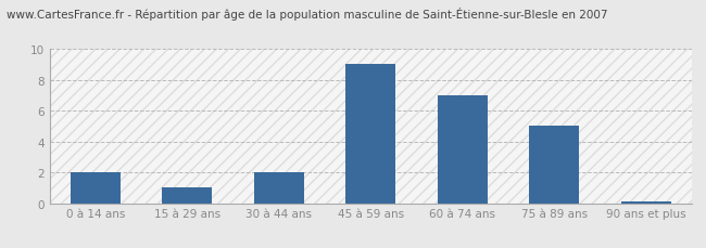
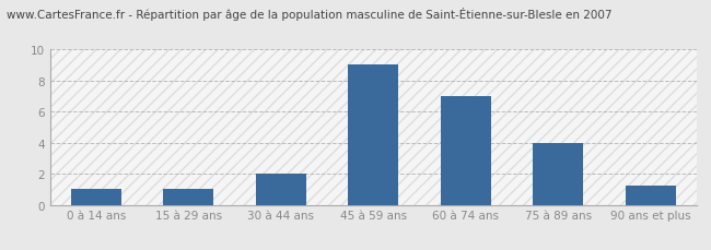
0 à 14 ans: 2.0 -> 1.0
75 à 89 ans: 5.0 -> 4.0
90 ans et plus: 0.1 -> 1.2
